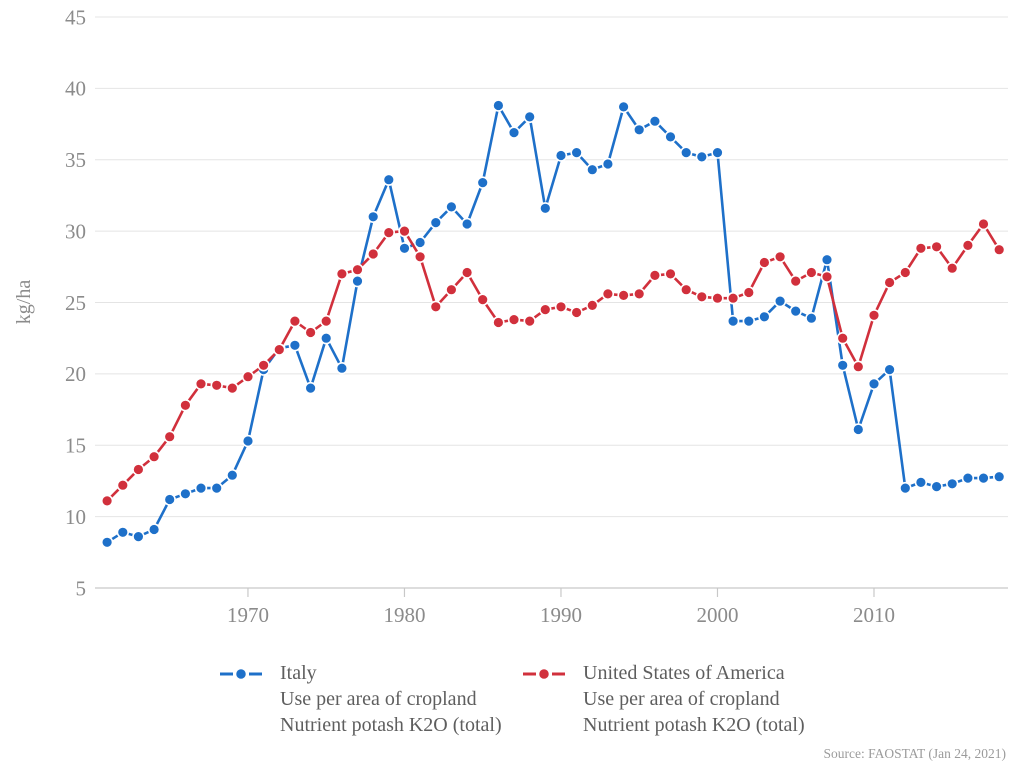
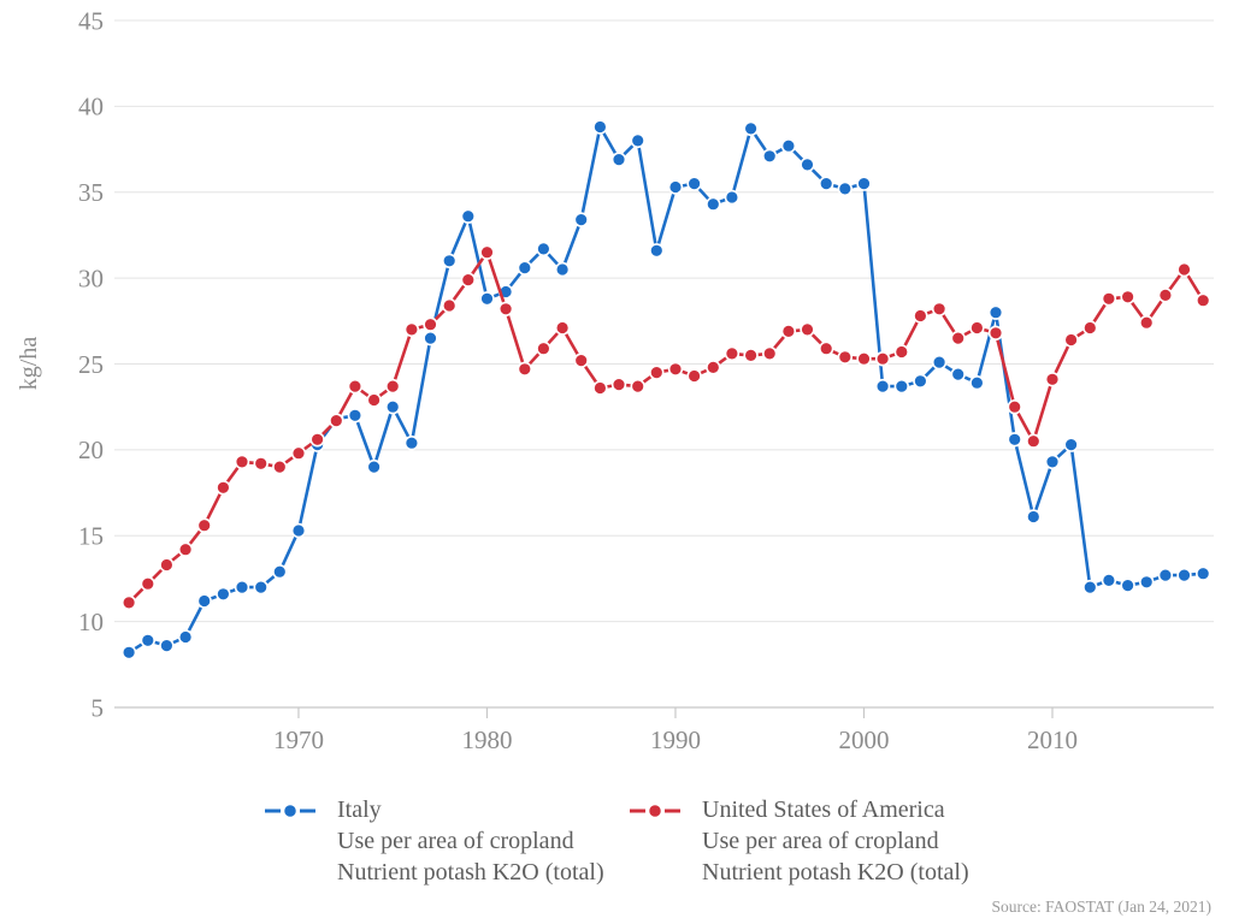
United States of America/1980: 30.0 -> 31.5
